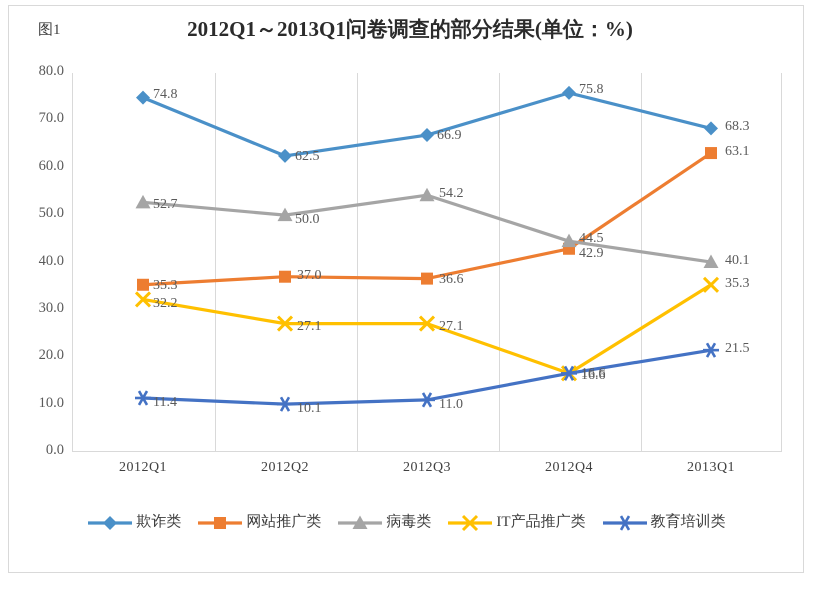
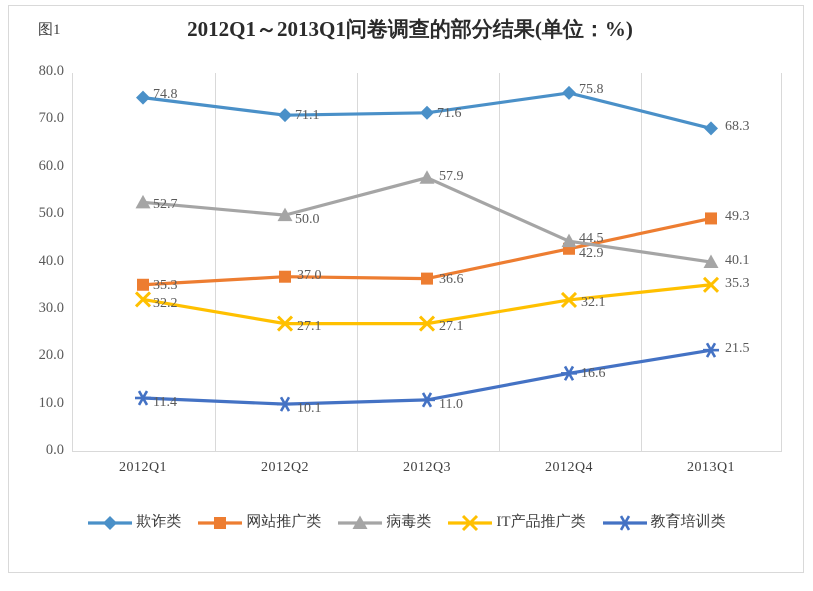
欺诈类/2012Q2: 62.5 -> 71.1
欺诈类/2012Q3: 66.9 -> 71.6
病毒类/2012Q3: 54.2 -> 57.9
IT产品推广类/2012Q4: 16.6 -> 32.1
网站推广类/2013Q1: 63.1 -> 49.3
